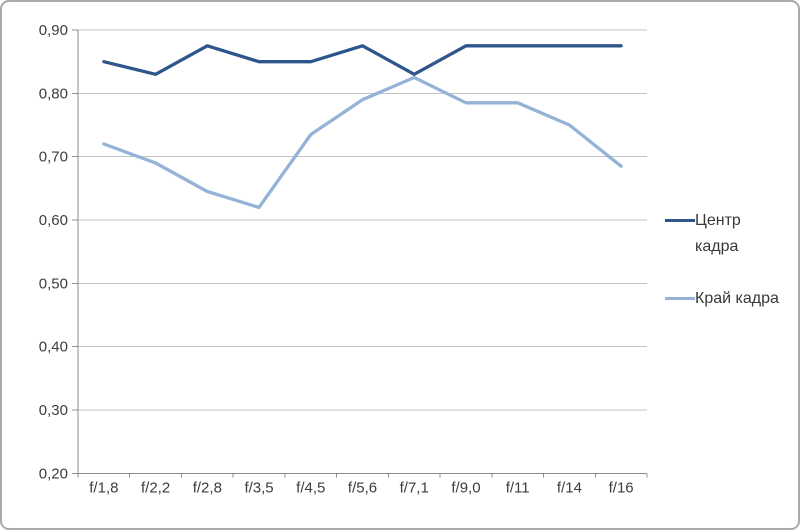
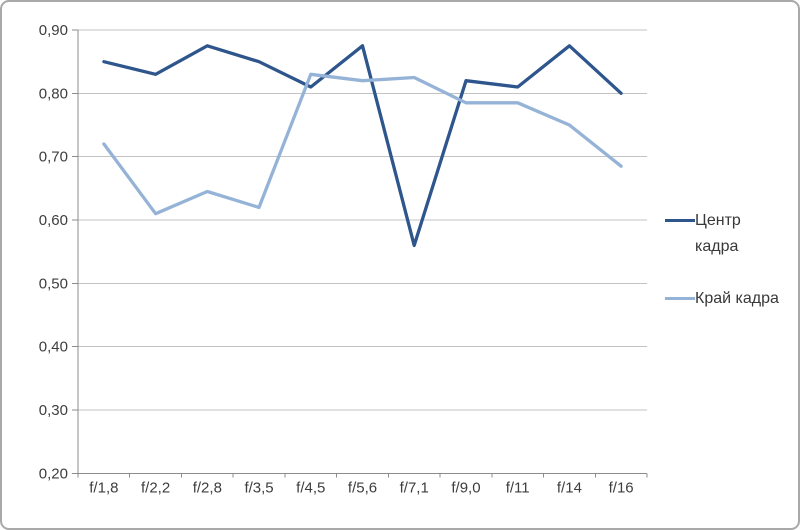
Край кадра/f/2,2: 0,69 -> 0,61
Центр кадра/f/4,5: 0,85 -> 0,81
Край кадра/f/4,5: 0,73 -> 0,83
Край кадра/f/5,6: 0,79 -> 0,82
Центр кадра/f/7,1: 0,83 -> 0,56
Центр кадра/f/9,0: 0,88 -> 0,82
Центр кадра/f/11: 0,88 -> 0,81
Центр кадра/f/16: 0,88 -> 0,80
